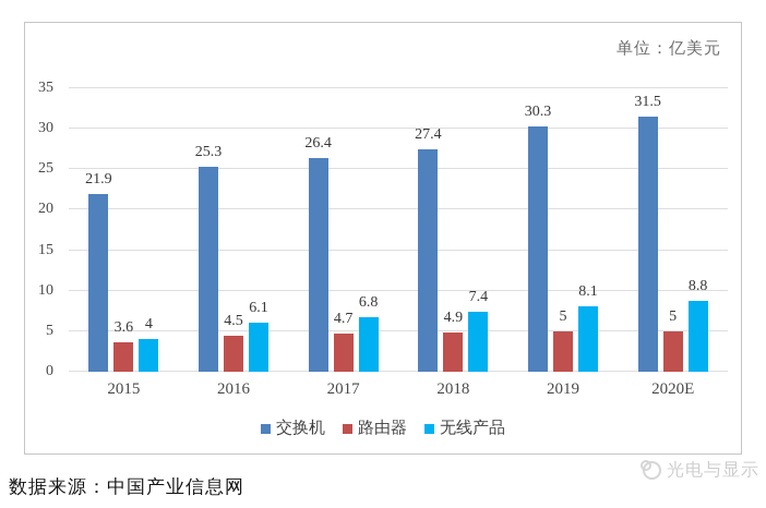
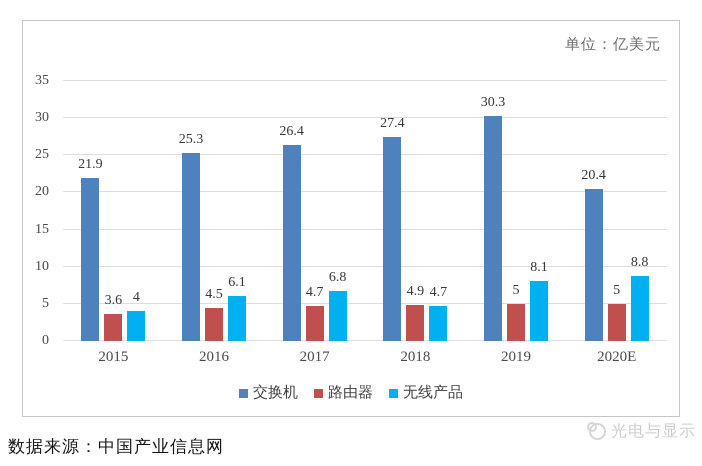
无线产品/2018: 7.4 -> 4.7
交换机/2020E: 31.5 -> 20.4
